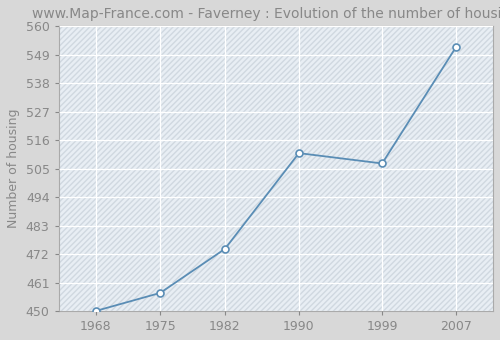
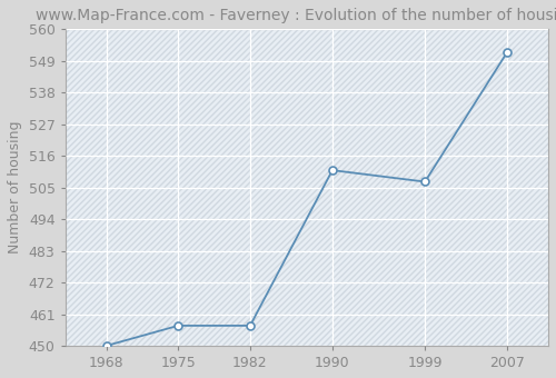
1982: 474 -> 457
